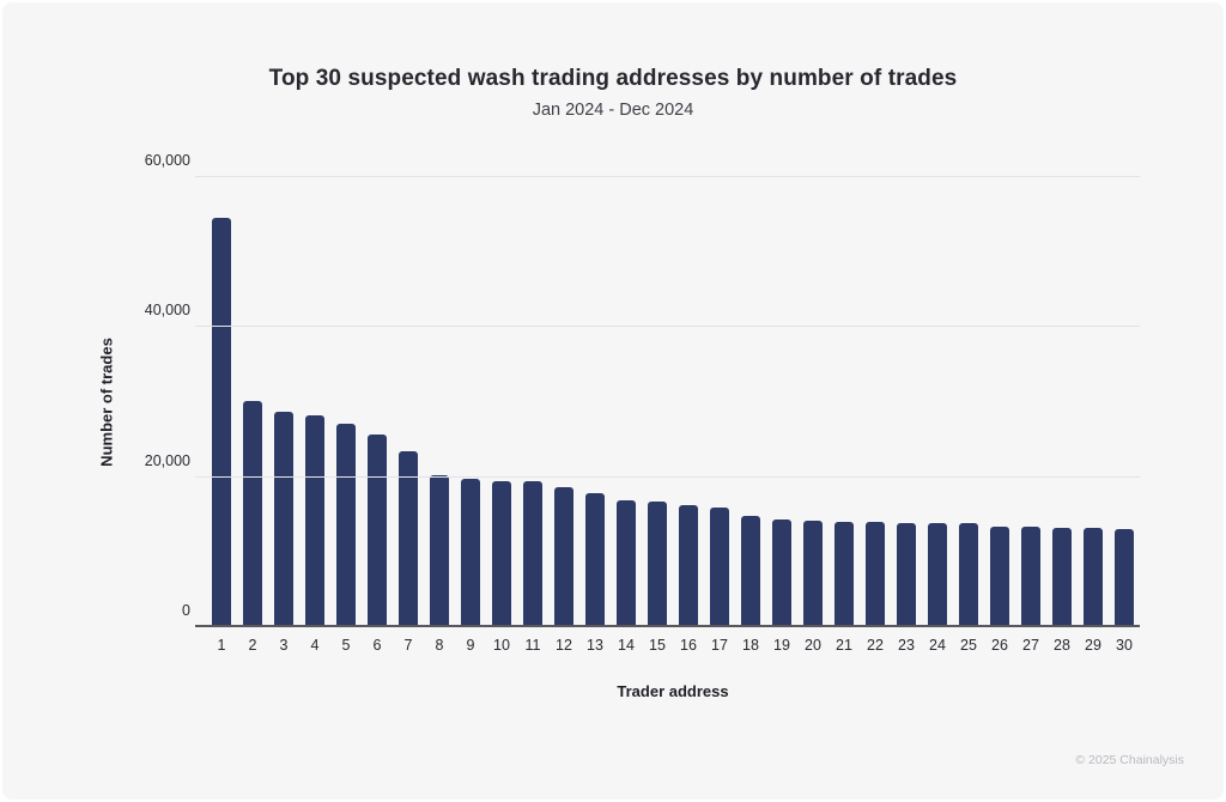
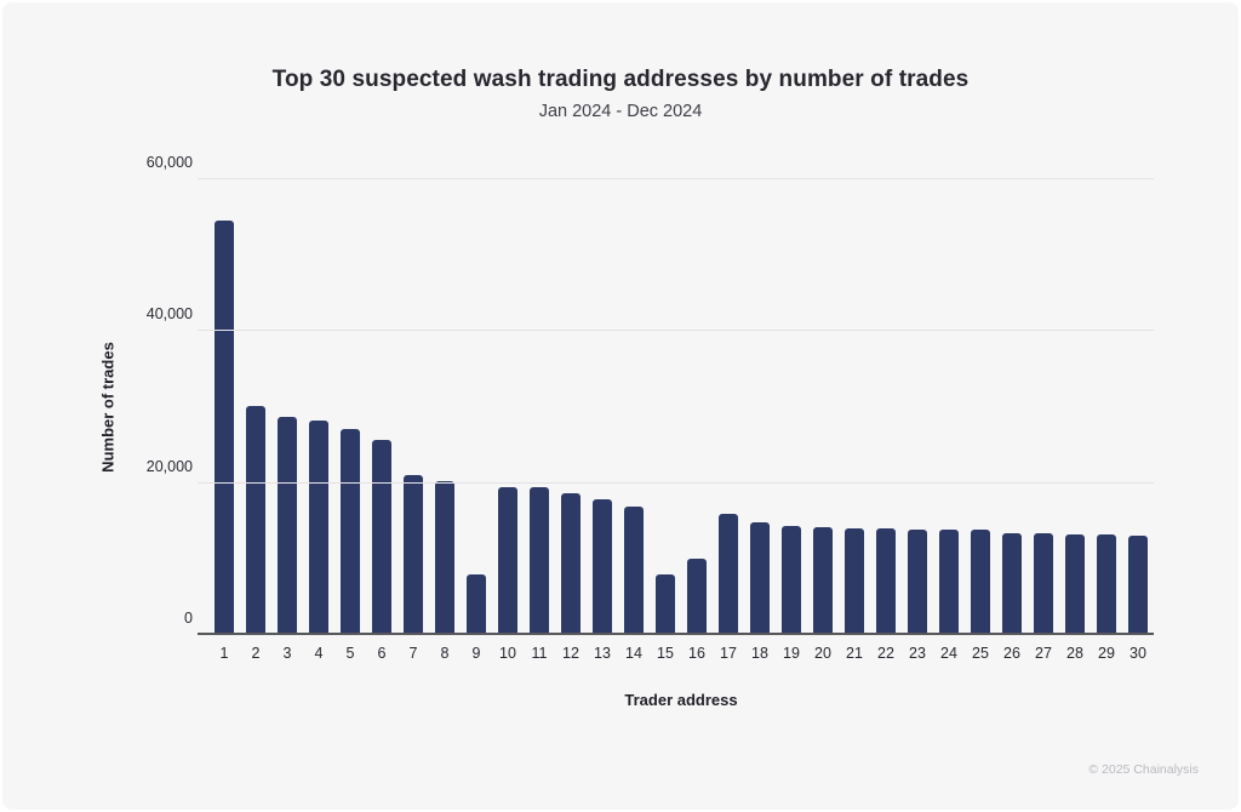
7: 23000 -> 21000
9: 20000 -> 8000
15: 17000 -> 8000
16: 16000 -> 10000
